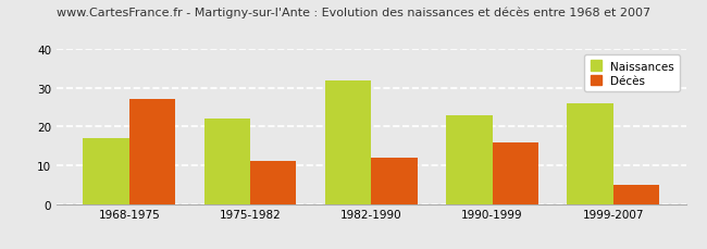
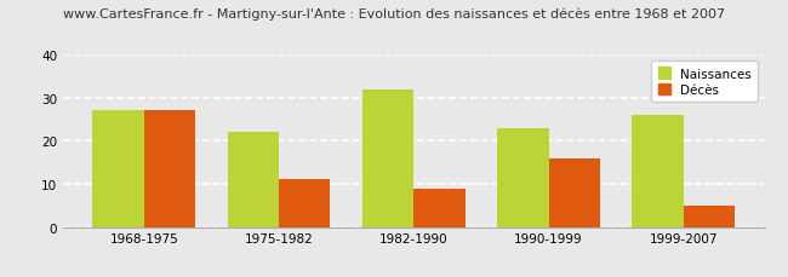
Naissances/1968-1975: 17 -> 27
Décès/1982-1990: 12 -> 9
